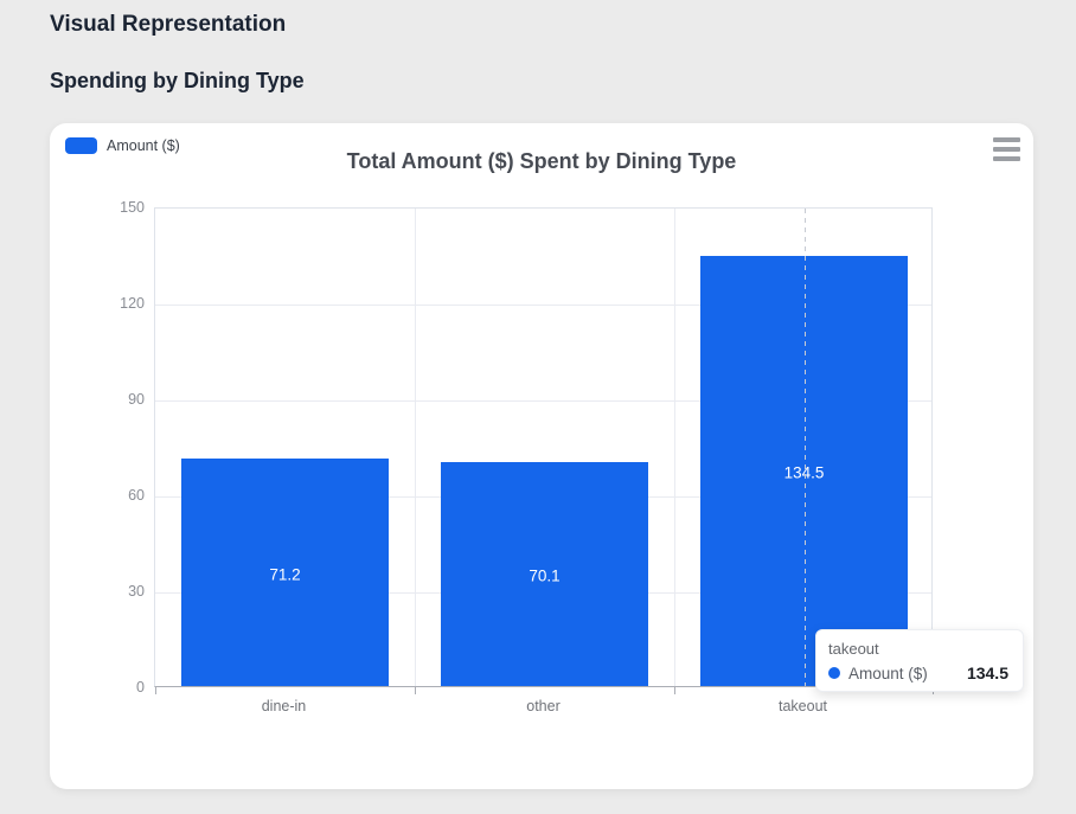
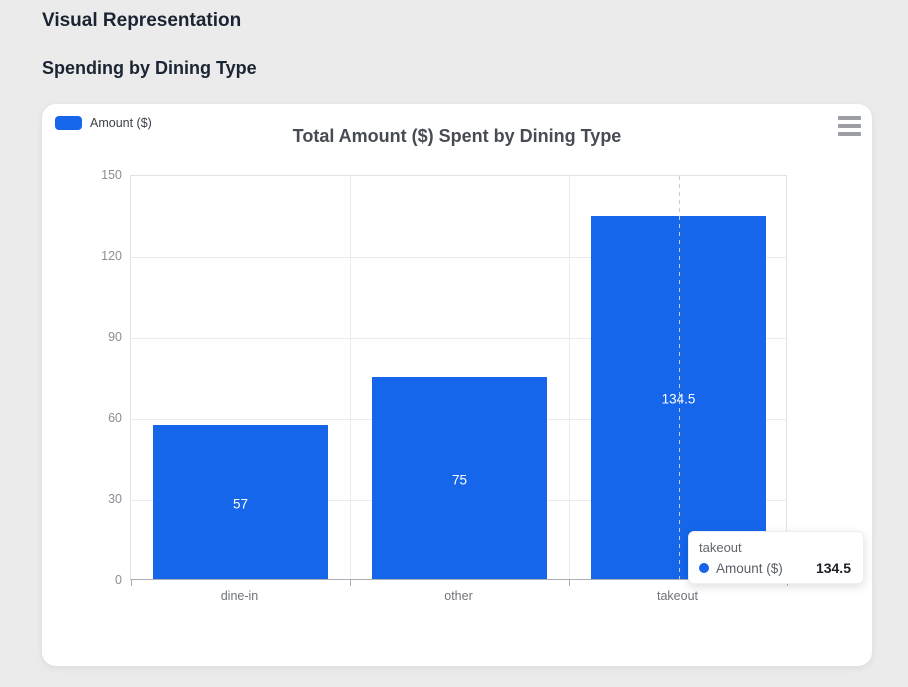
dine-in: 71.2 -> 57
other: 70.1 -> 75
